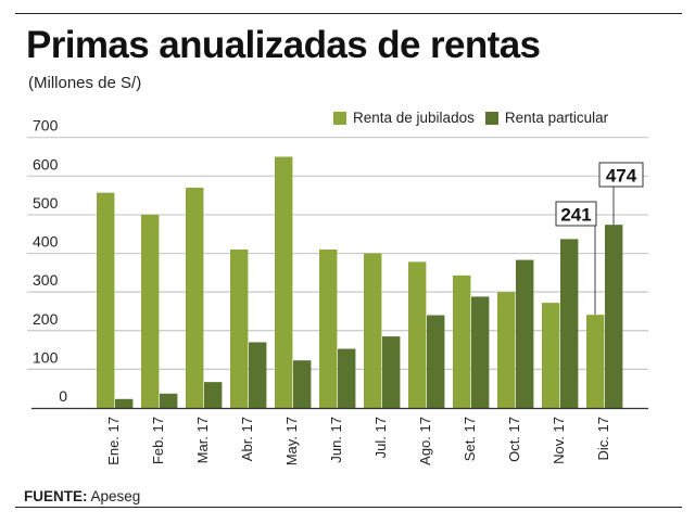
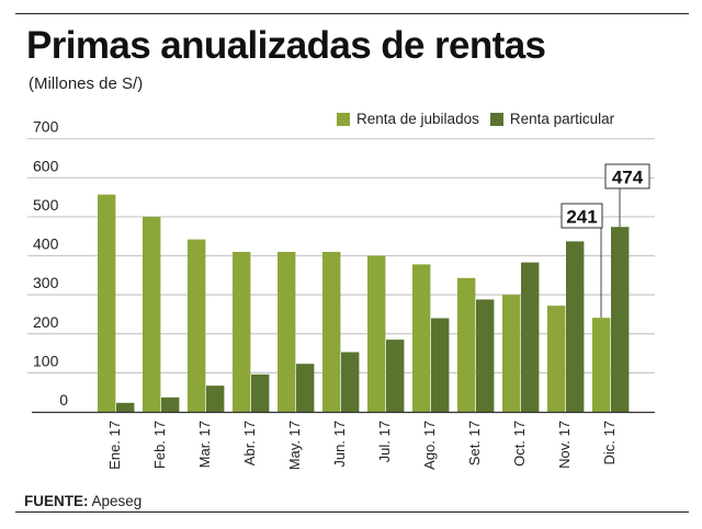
Renta de jubilados/Mar. 17: 570 -> 440
Renta particular/Abr. 17: 170 -> 100
Renta de jubilados/May. 17: 650 -> 410
